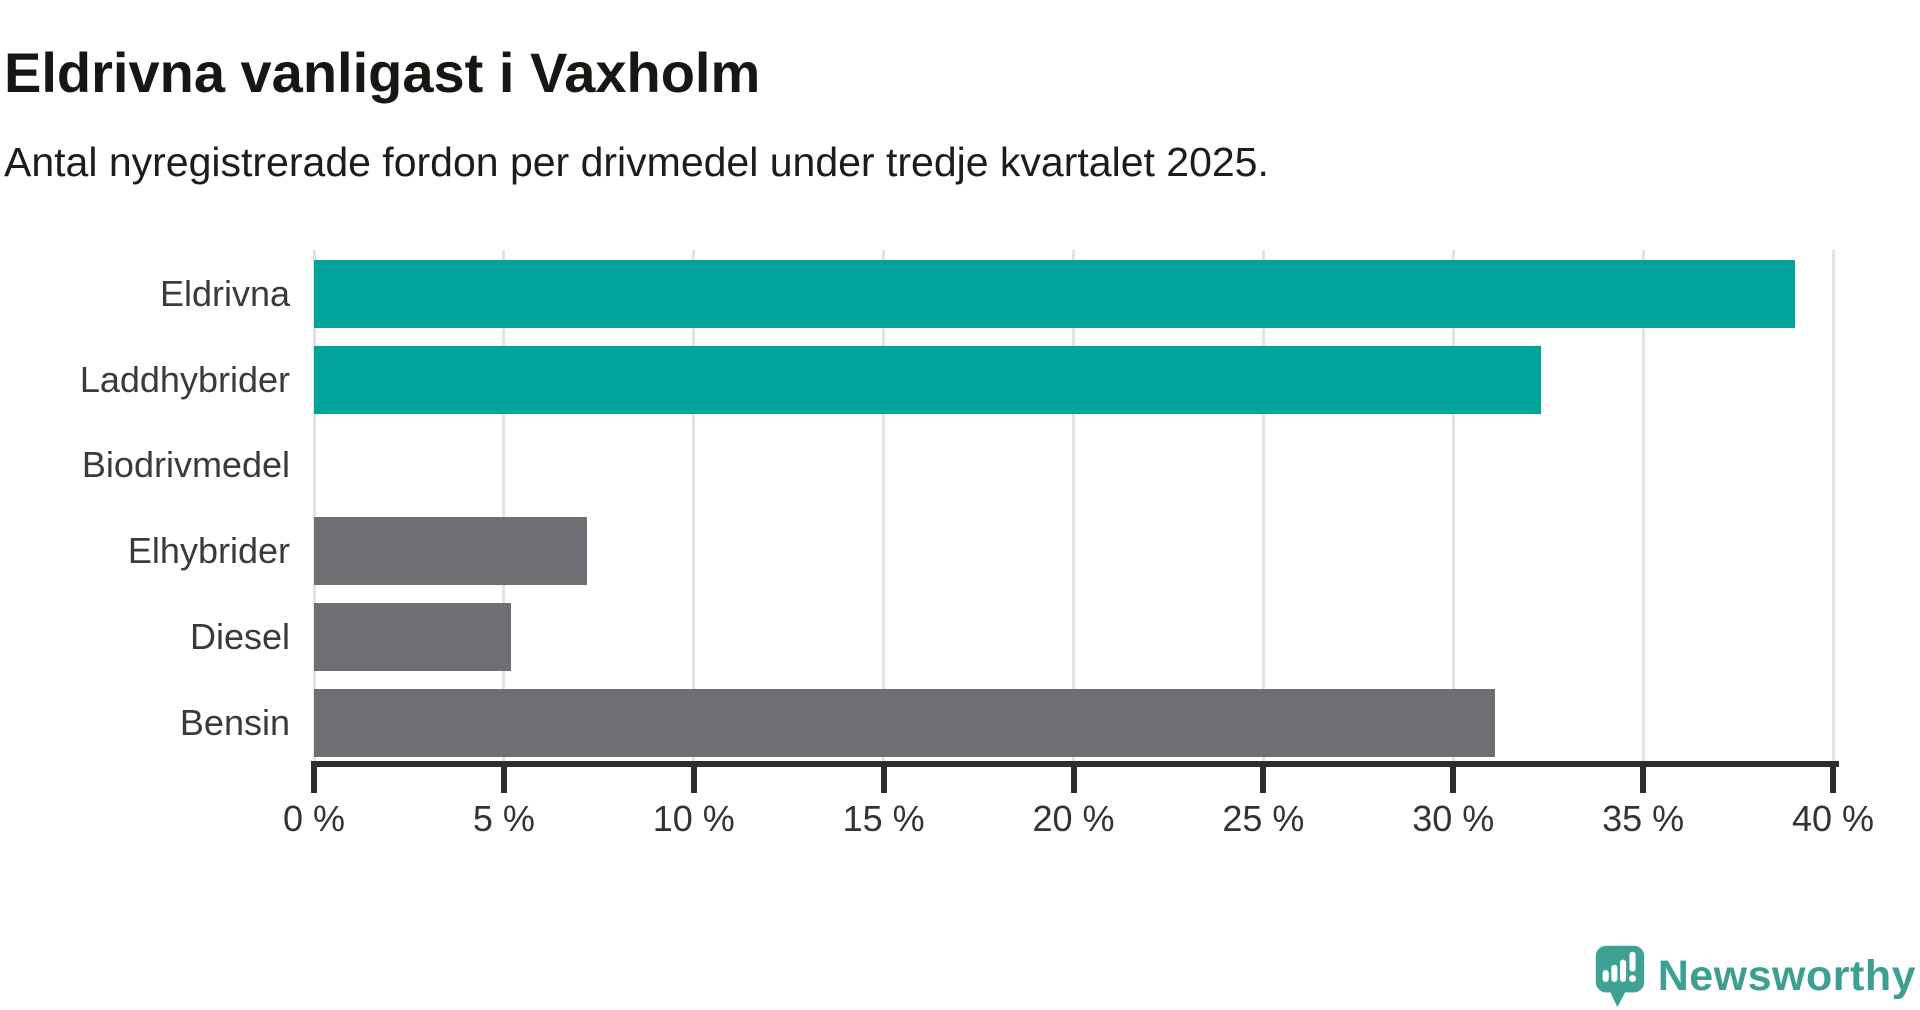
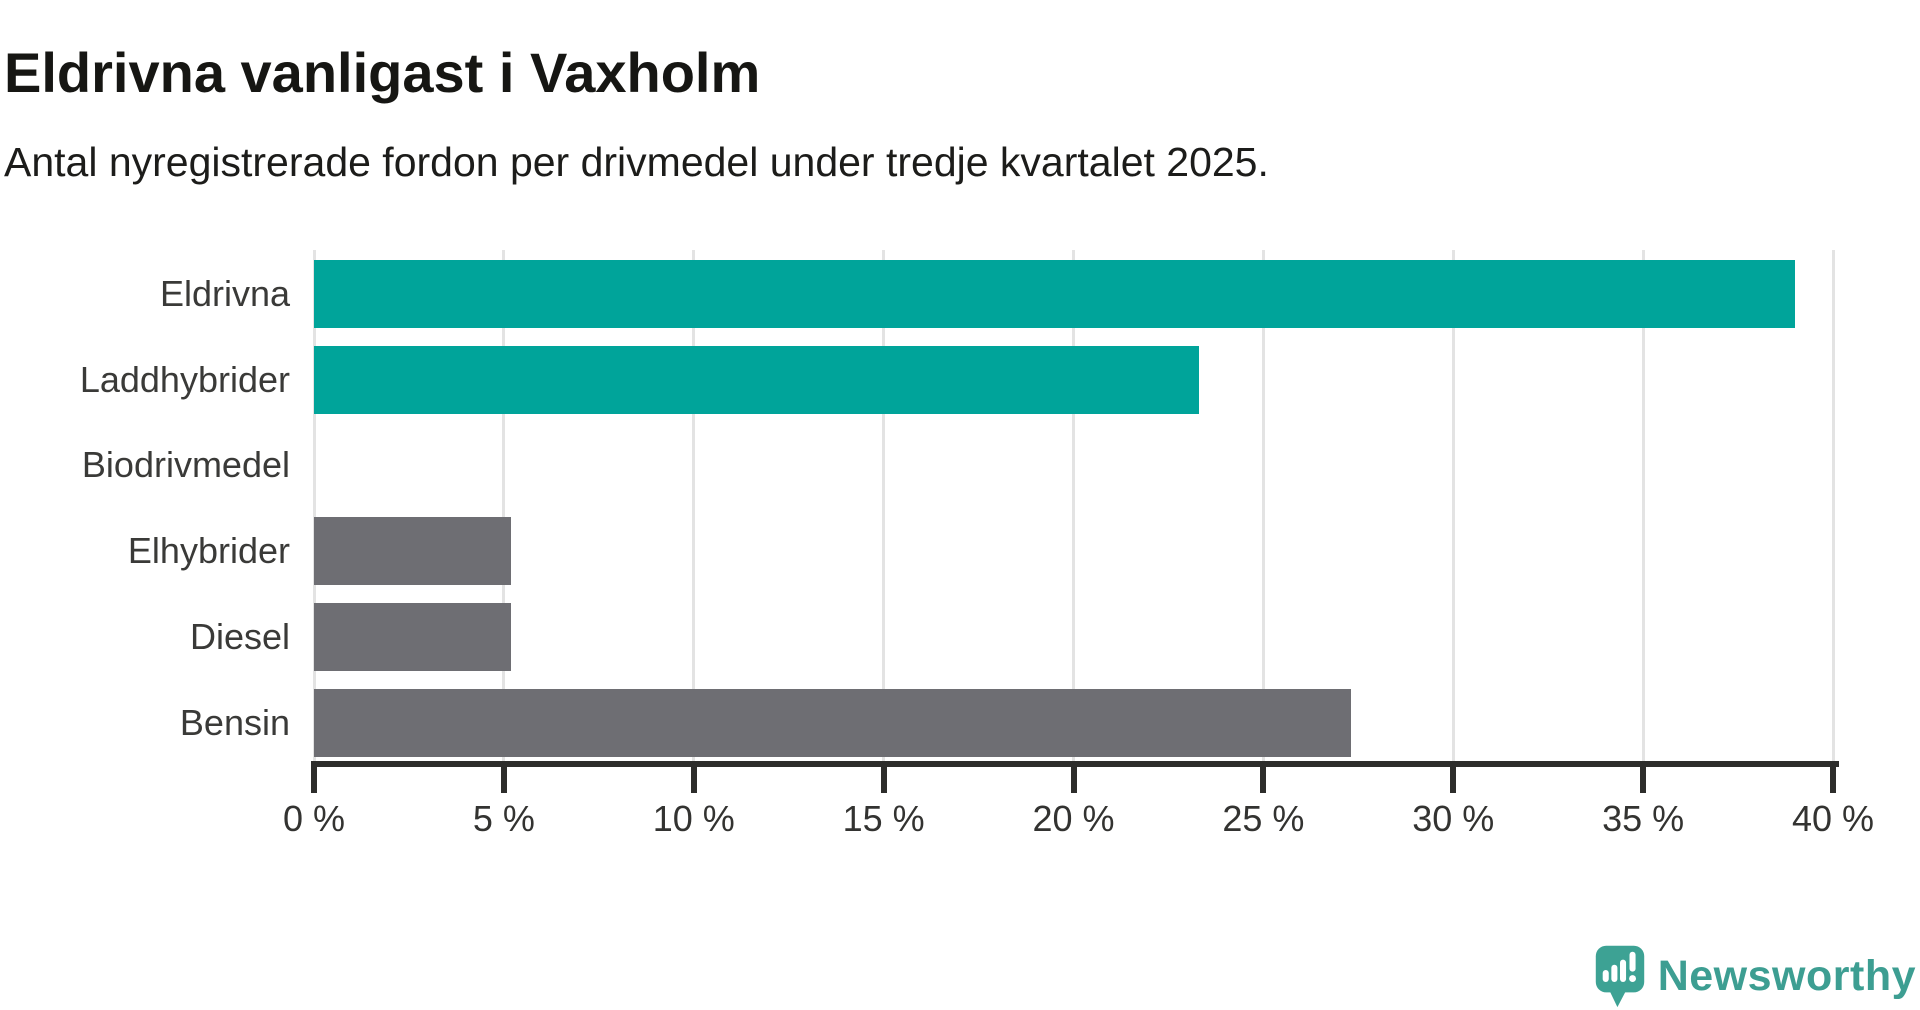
Laddhybrider: 32.3% -> 23.3%
Elhybrider: 7.2% -> 5.2%
Bensin: 31.1% -> 27.3%
